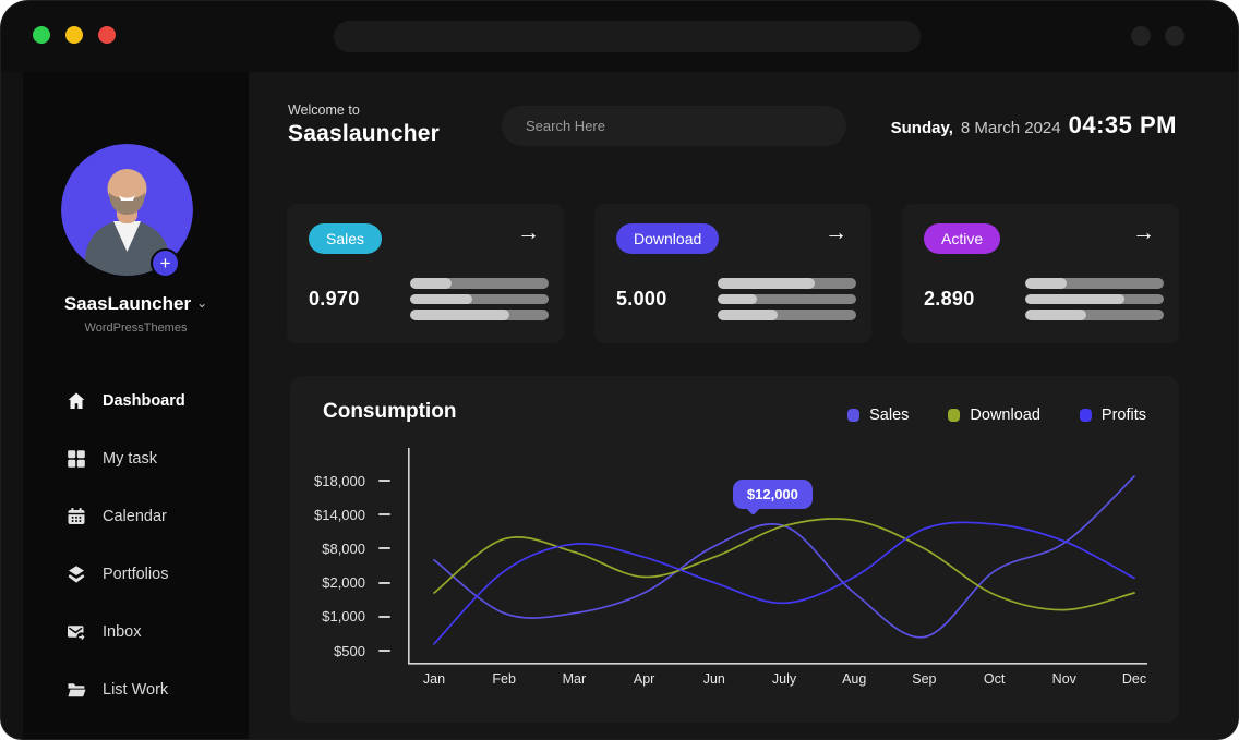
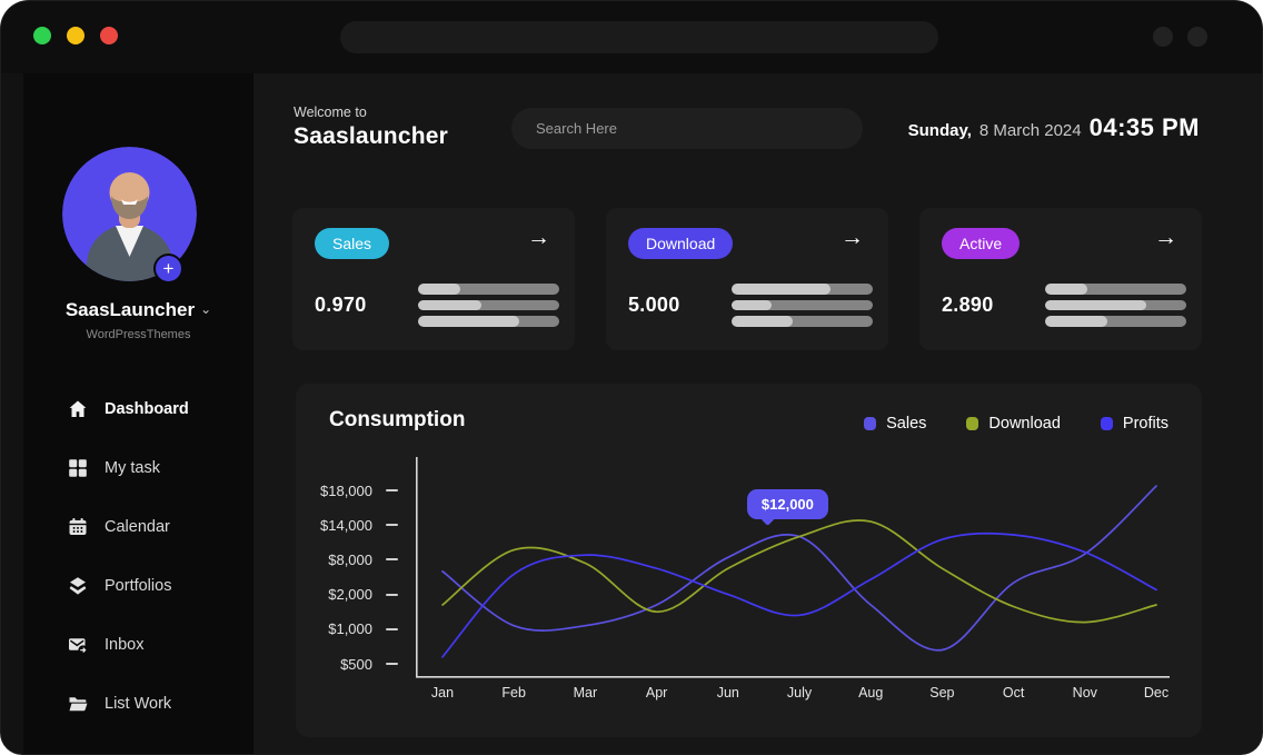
Profits/Feb: $4000 -> $6000
Download/Apr: $3000 -> $2000
Download/Aug: $13000 -> $14000
Profits/Aug: $3000 -> $5000
Download/Sep: $8000 -> $6000
